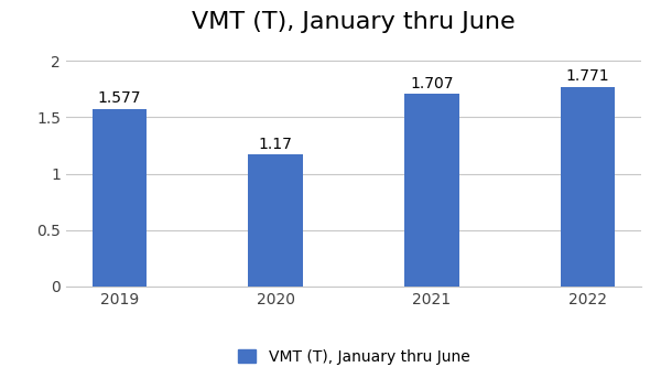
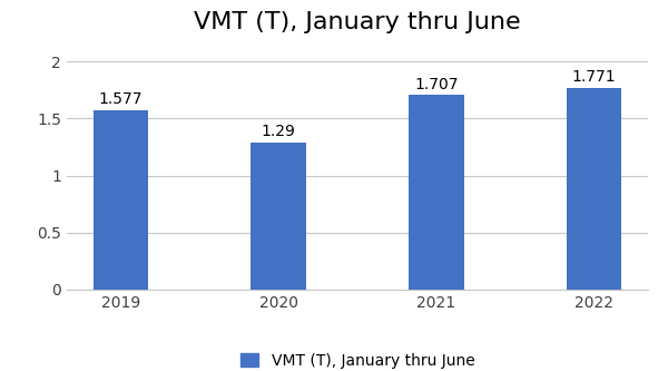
2020: 1.17 -> 1.29
